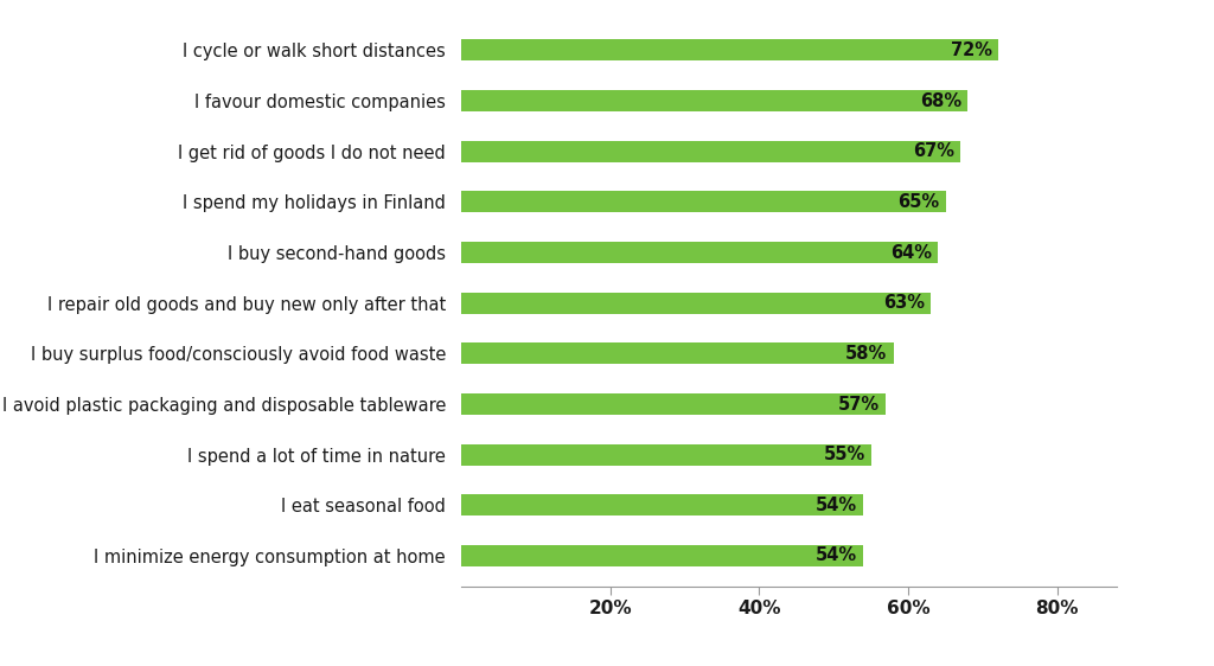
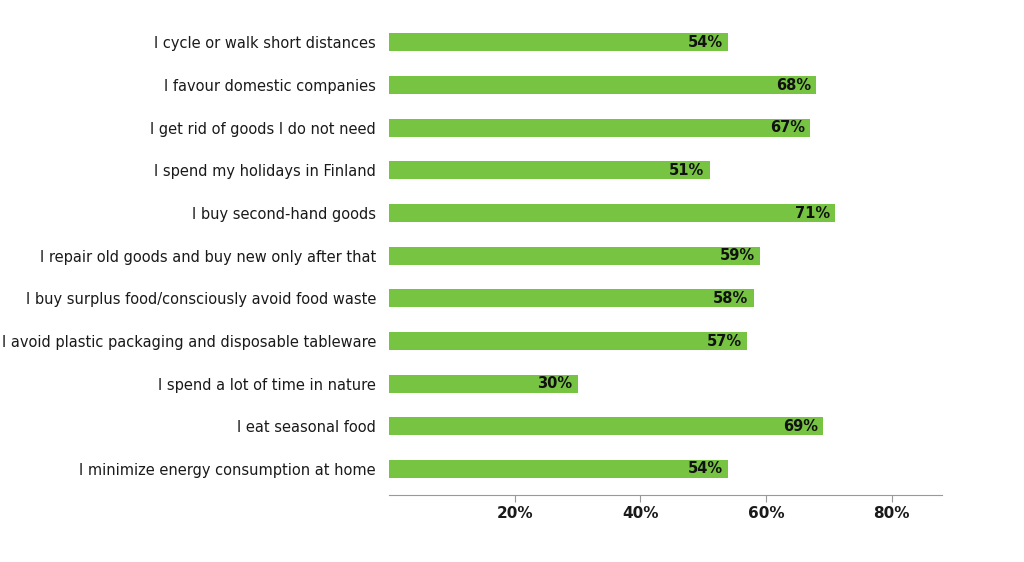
I cycle or walk short distances: 72% -> 54%
I spend my holidays in Finland: 65% -> 51%
I buy second-hand goods: 64% -> 71%
I repair old goods and buy new only after that: 63% -> 59%
I spend a lot of time in nature: 55% -> 30%
I eat seasonal food: 54% -> 69%
